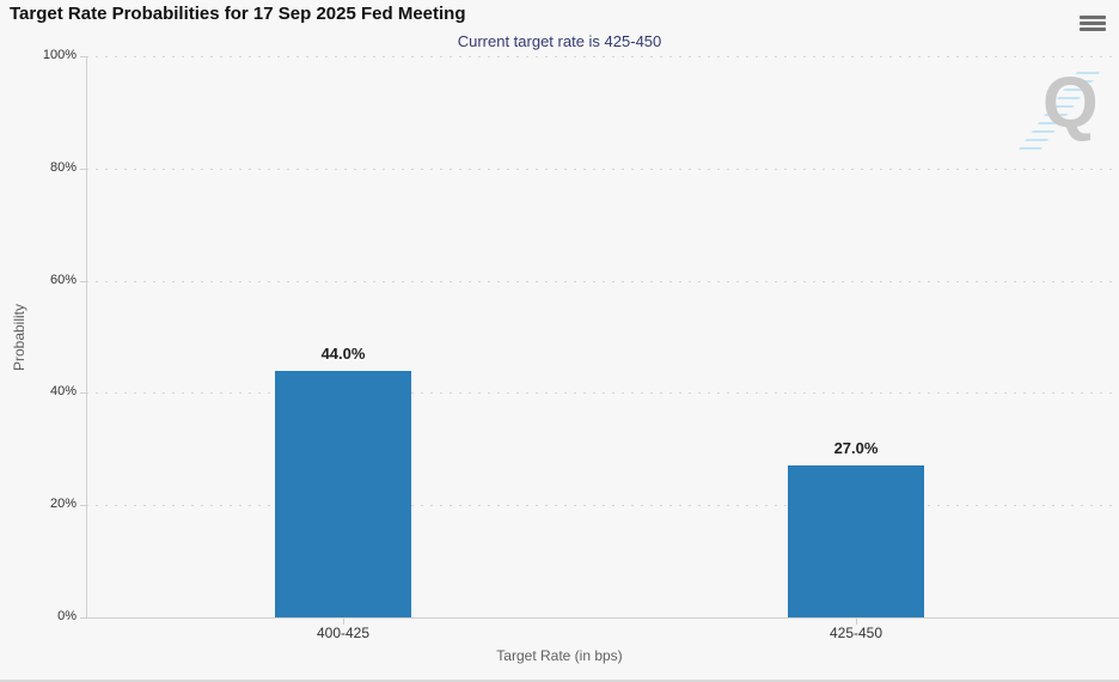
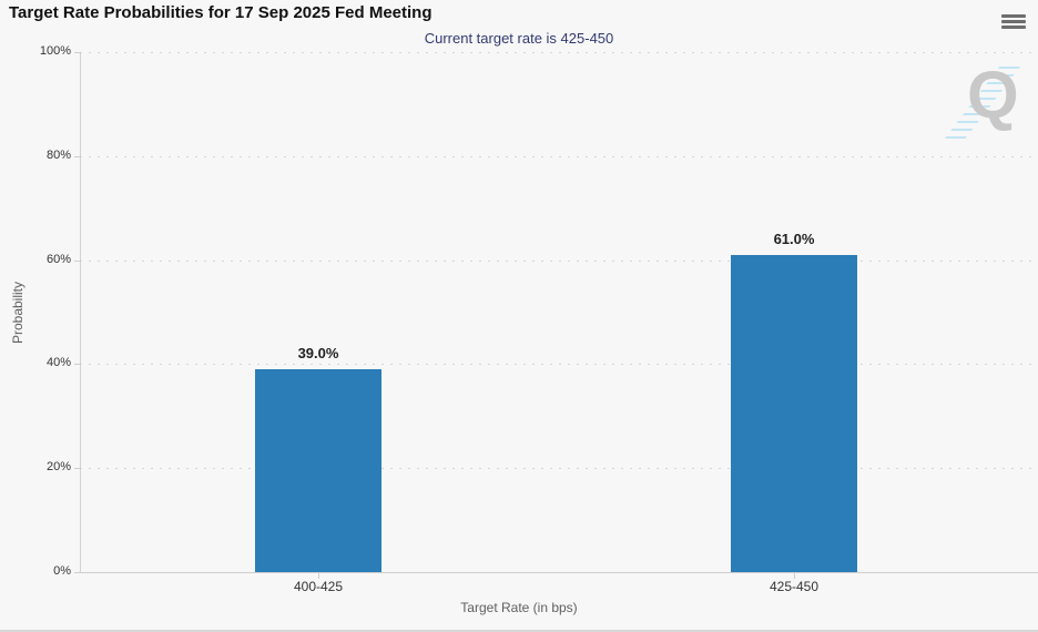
400-425: 44.0% -> 39.0%
425-450: 27.0% -> 61.0%
